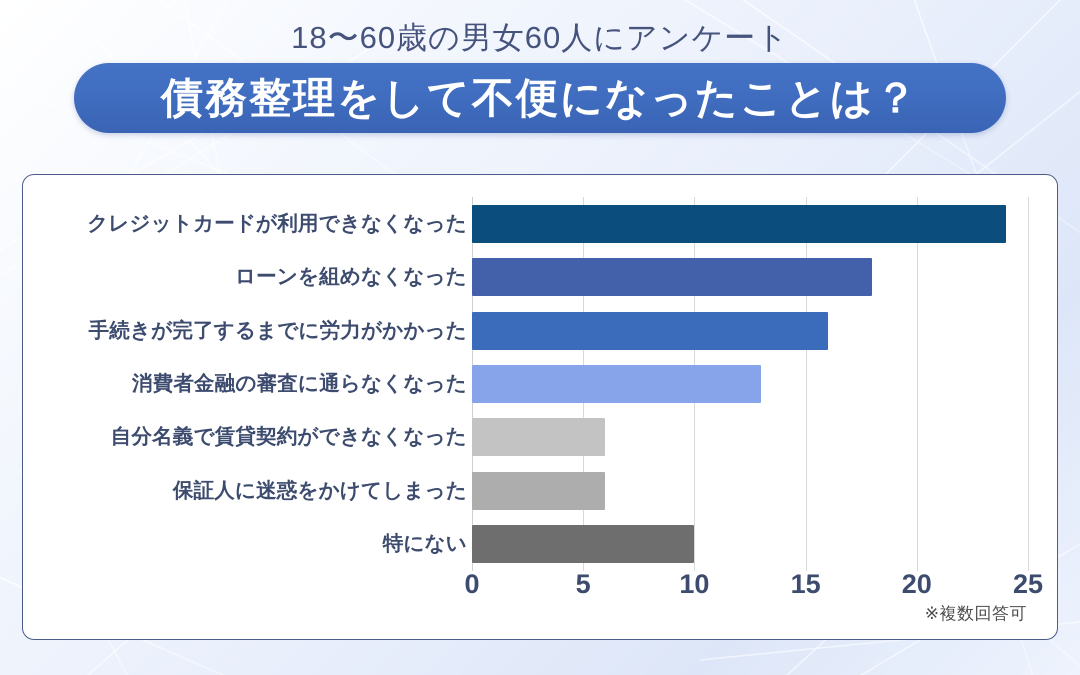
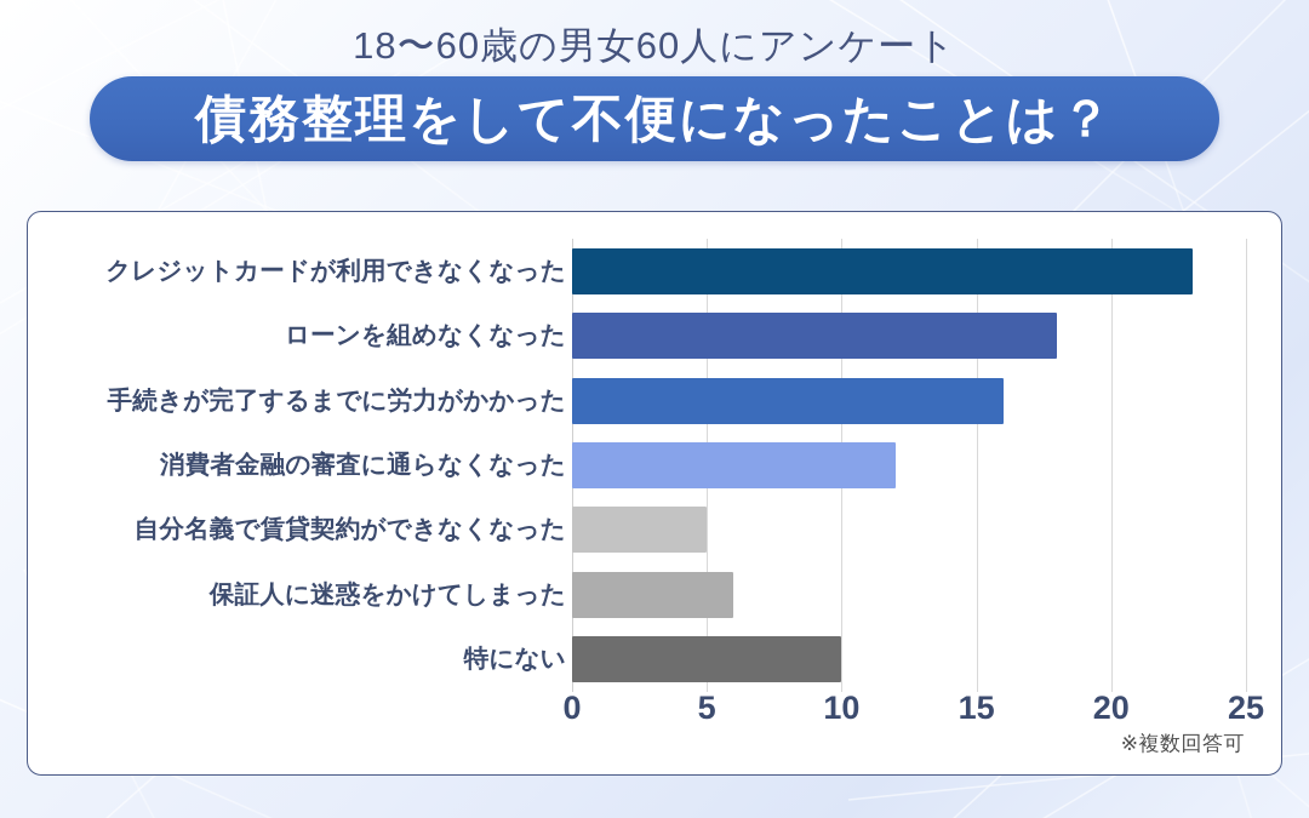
クレジットカードが利用できなくなった: 24 -> 23
消費者金融の審査に通らなくなった: 13 -> 12
自分名義で賃貸契約ができなくなった: 6 -> 5
